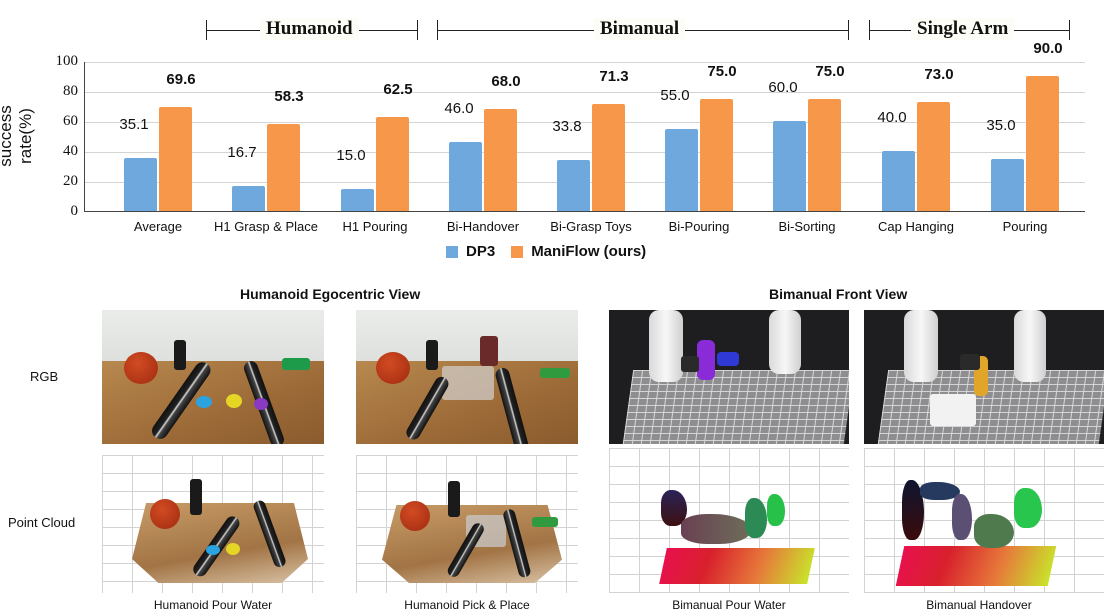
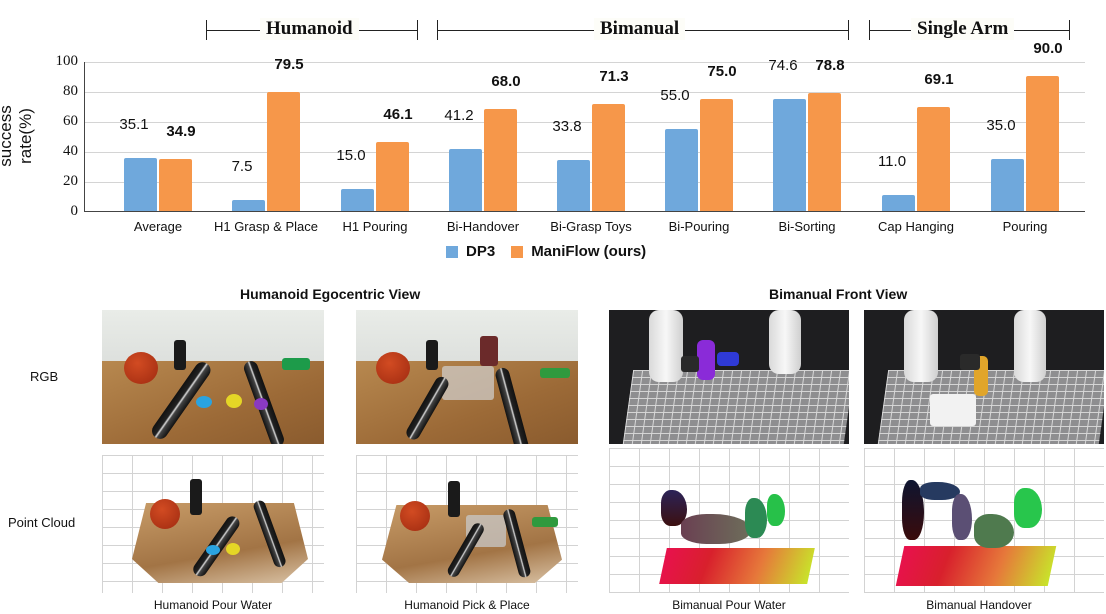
ManiFlow (ours)/Average: 69.6 -> 34.9
DP3/H1 Grasp & Place: 16.7 -> 7.5
ManiFlow (ours)/H1 Grasp & Place: 58.3 -> 79.5
ManiFlow (ours)/H1 Pouring: 62.5 -> 46.1
DP3/Bi-Handover: 46.0 -> 41.2
DP3/Bi-Sorting: 60.0 -> 74.6
ManiFlow (ours)/Bi-Sorting: 75.0 -> 78.8
DP3/Cap Hanging: 40.0 -> 11.0
ManiFlow (ours)/Cap Hanging: 73.0 -> 69.1
